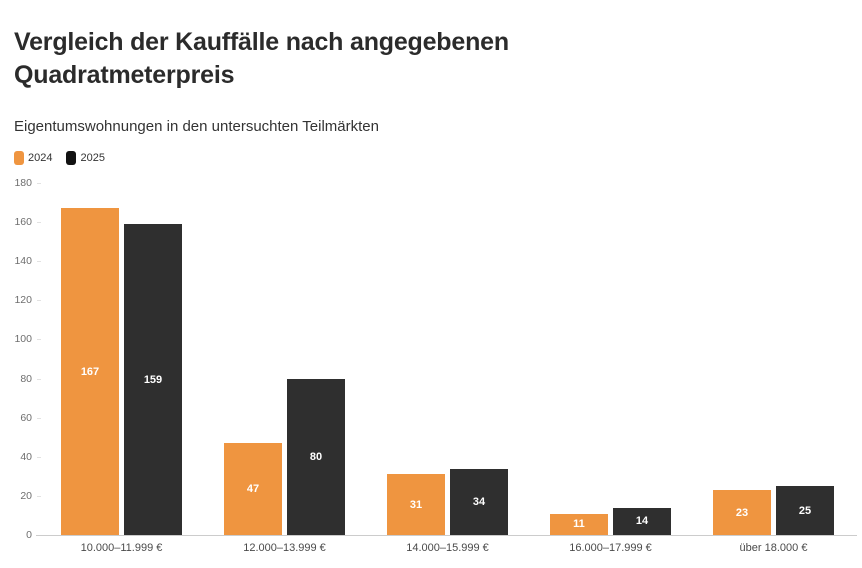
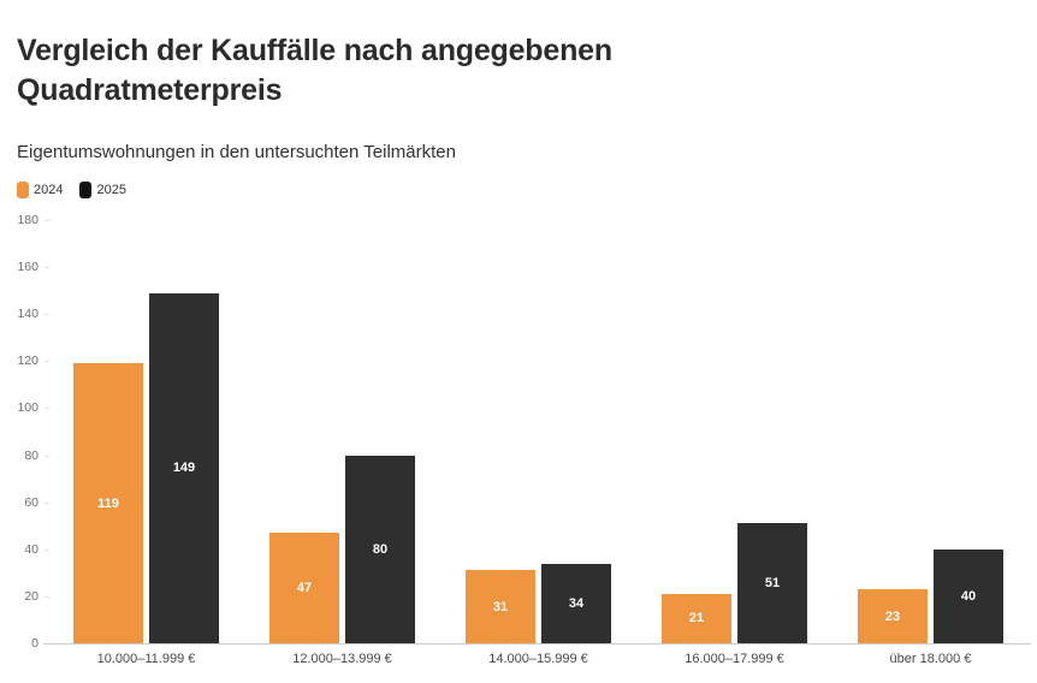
2024/10.000–11.999 €: 167 -> 119
2025/10.000–11.999 €: 159 -> 149
2024/16.000–17.999 €: 11 -> 21
2025/16.000–17.999 €: 14 -> 51
2025/über 18.000 €: 25 -> 40
